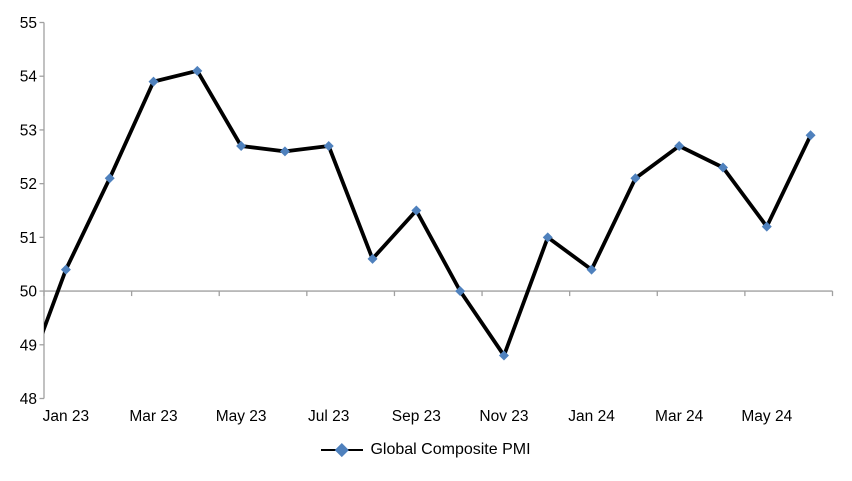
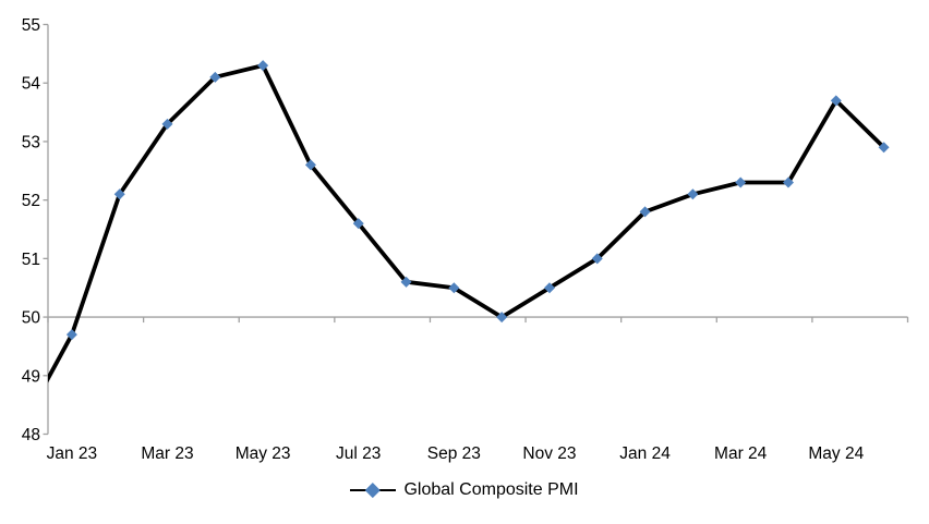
Jan 23: 50.4 -> 49.7
Mar 23: 53.9 -> 53.3
May 23: 52.7 -> 54.3
Jul 23: 52.7 -> 51.6
Sep 23: 51.5 -> 50.5
Nov 23: 48.8 -> 50.5
Jan 24: 50.4 -> 51.8
Mar 24: 52.7 -> 52.3
May 24: 51.2 -> 53.7
